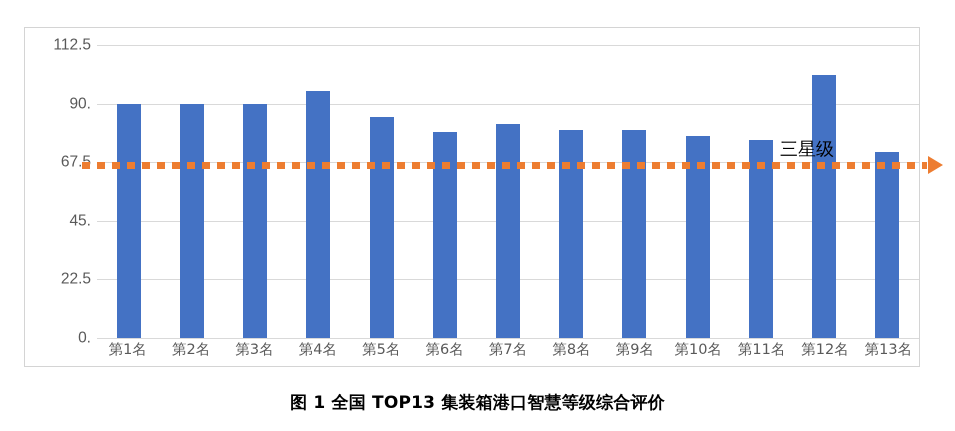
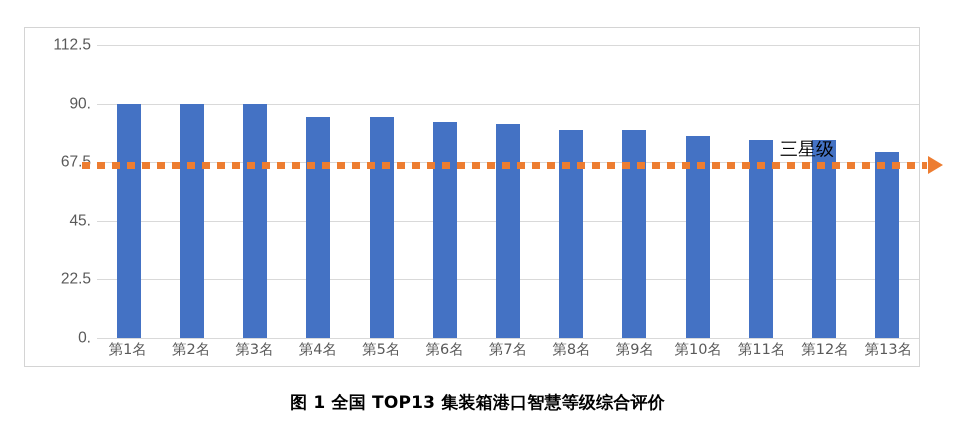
第4名: 95 -> 85
第6名: 79 -> 83
第12名: 101 -> 76
